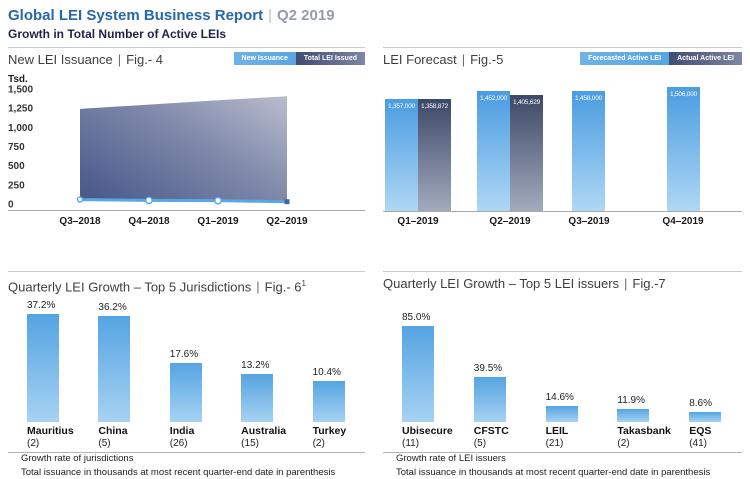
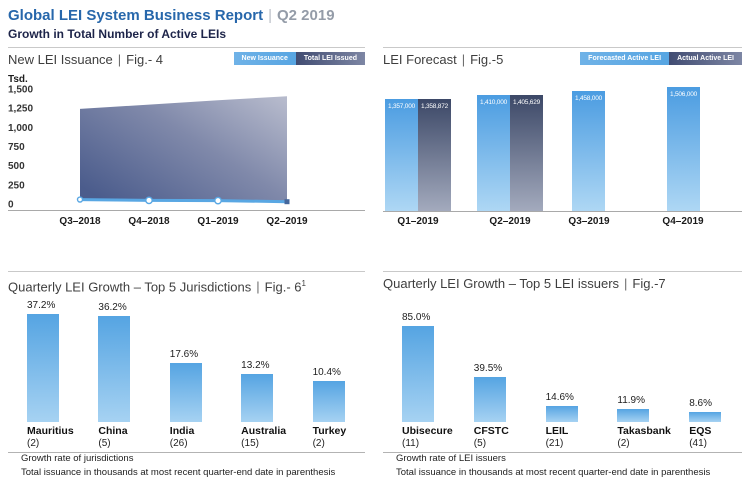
LEI Forecast/Forecasted Active LEI/Q2–2019: 1,452,000 -> 1,410,000
